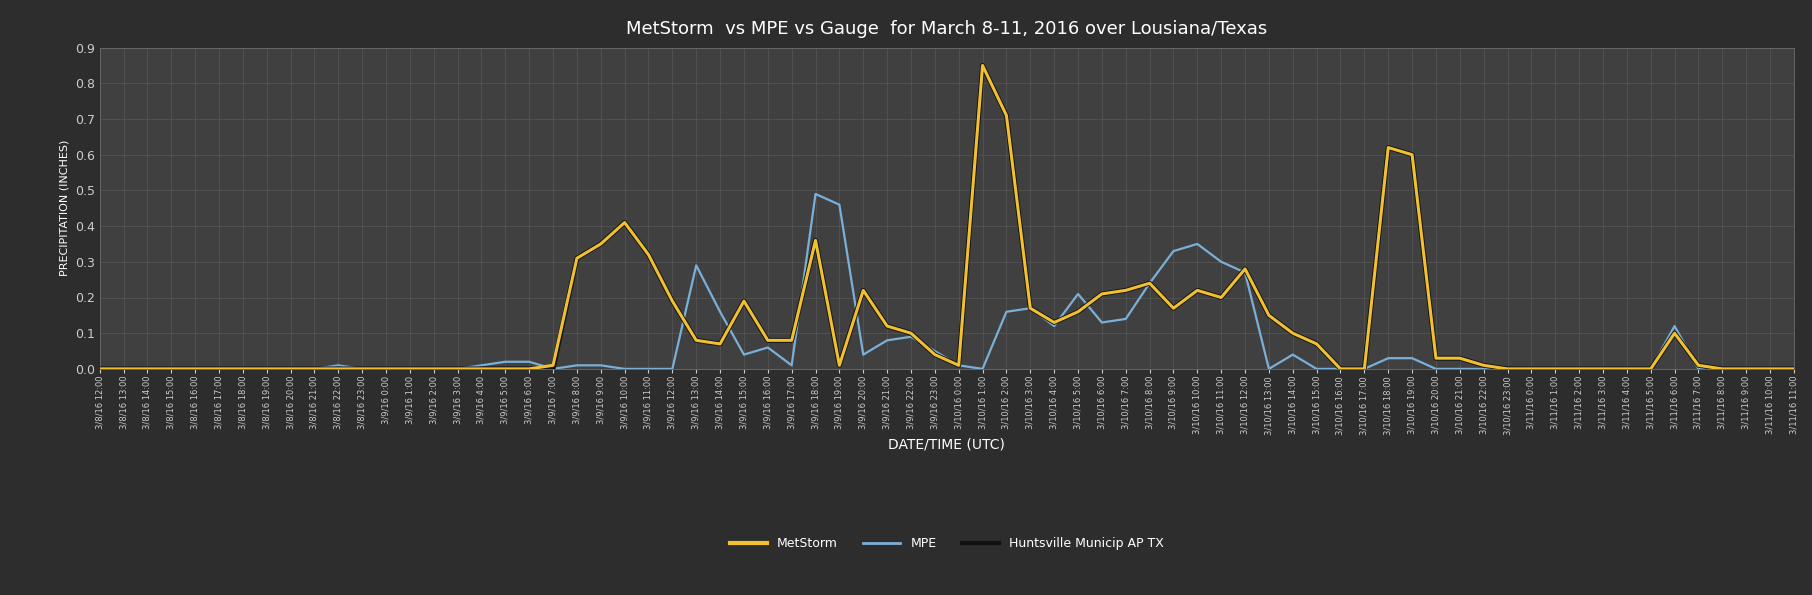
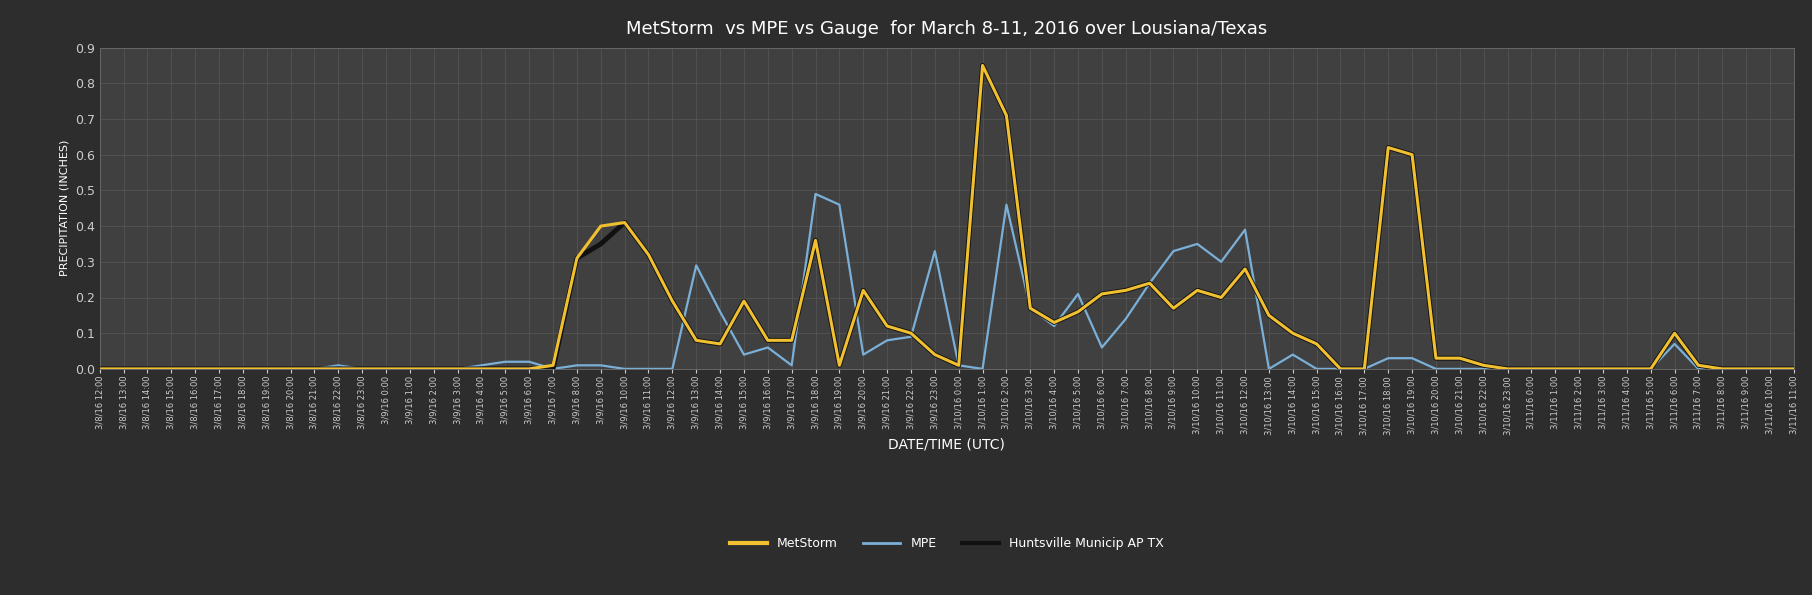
MetStorm/3/9/16 9:00: 0.35 -> 0.40
MPE/3/9/16 23:00: 0.05 -> 0.33
MPE/3/10/16 2:00: 0.16 -> 0.46
MPE/3/10/16 6:00: 0.13 -> 0.06
MPE/3/10/16 12:00: 0.27 -> 0.39
MPE/3/11/16 6:00: 0.12 -> 0.07
